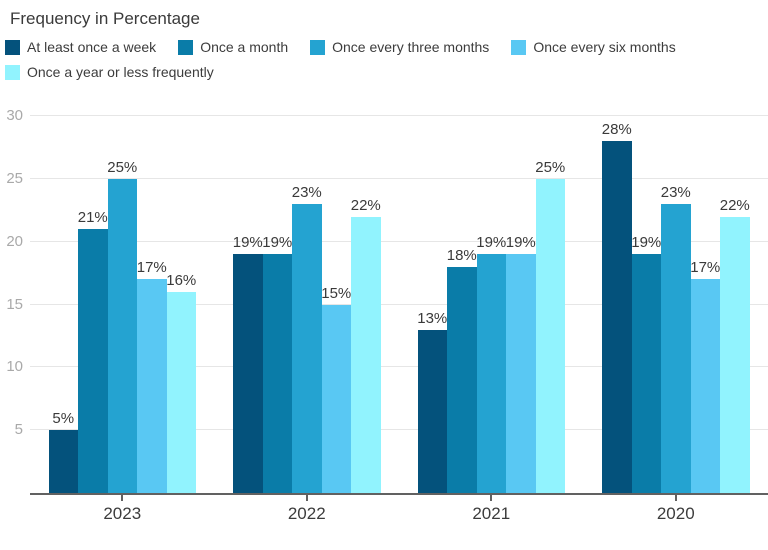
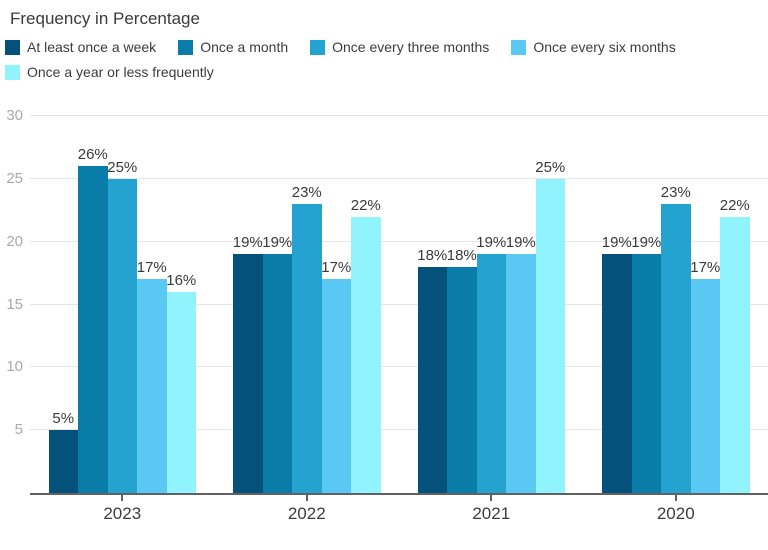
Once a month/2023: 21% -> 26%
Once every six months/2022: 15% -> 17%
At least once a week/2021: 13% -> 18%
At least once a week/2020: 28% -> 19%
